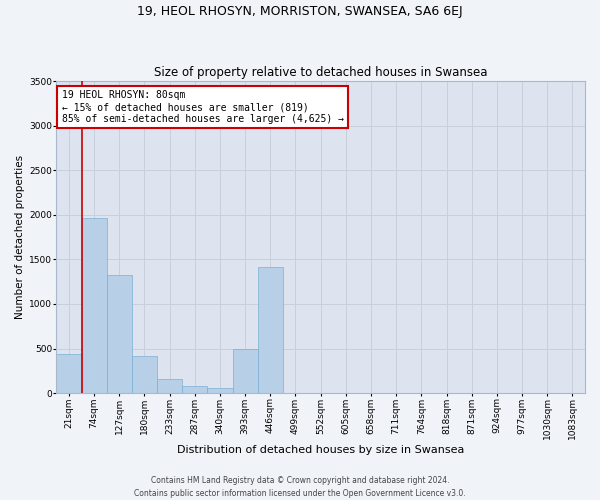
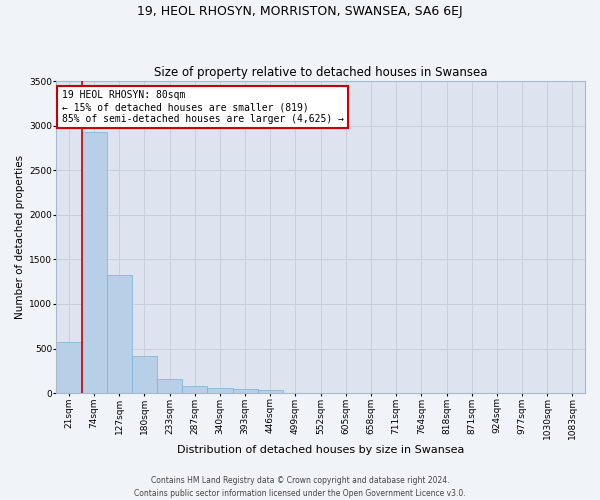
21sqm: 440 -> 570
74sqm: 1960 -> 2930
393sqm: 500 -> 40
446sqm: 1420 -> 40
